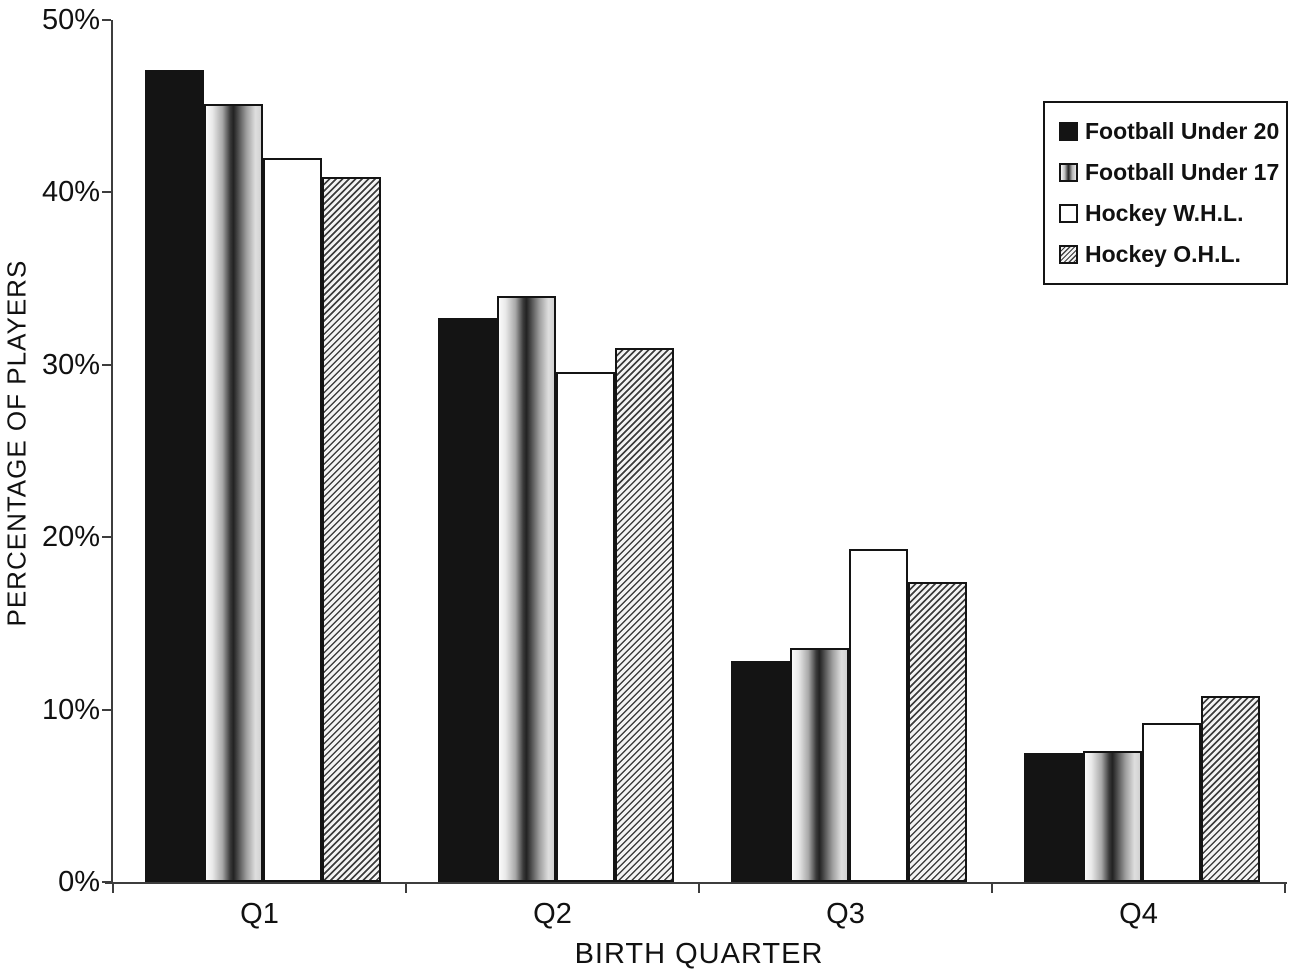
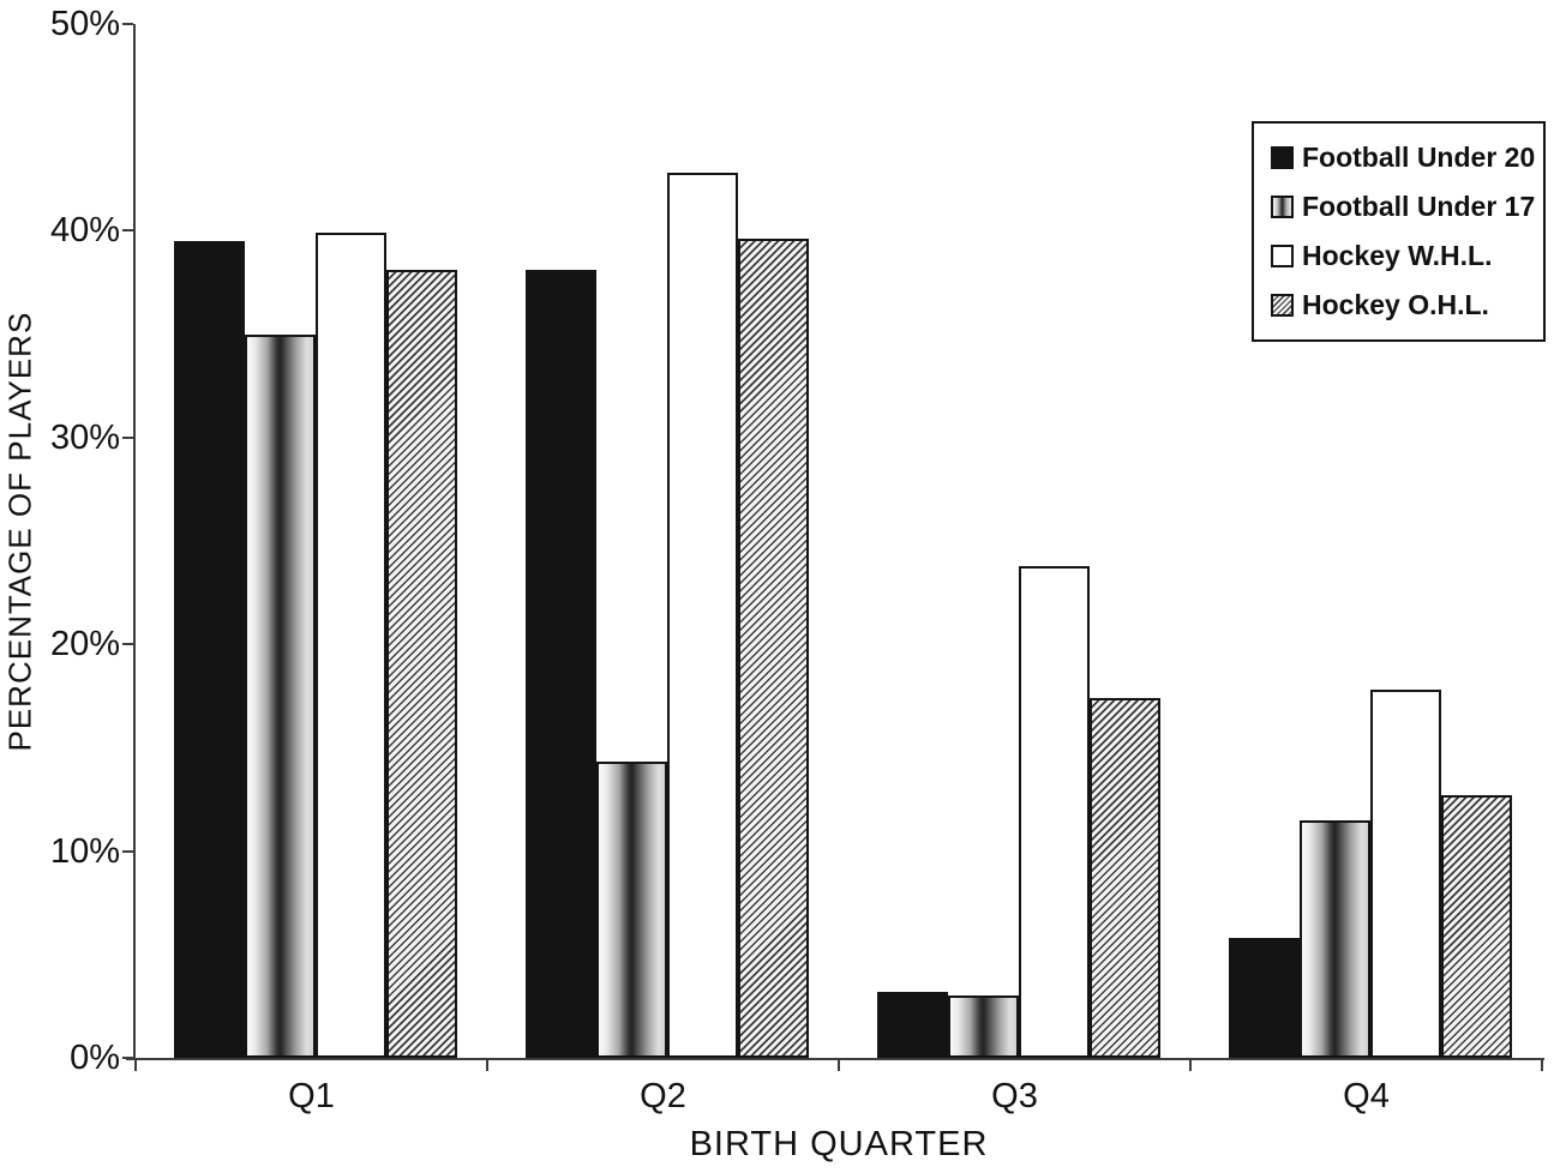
Football Under 20/Q1: 47.1% -> 39.5%
Football Under 17/Q1: 45.1% -> 35.0%
Hockey W.H.L./Q1: 42.0% -> 39.9%
Hockey O.H.L./Q1: 40.9% -> 38.1%
Football Under 20/Q2: 32.7% -> 38.1%
Football Under 17/Q2: 34.0% -> 14.3%
Hockey W.H.L./Q2: 29.6% -> 42.8%
Hockey O.H.L./Q2: 31.0% -> 39.6%
Football Under 20/Q3: 12.8% -> 3.2%
Football Under 17/Q3: 13.6% -> 3.0%
Hockey W.H.L./Q3: 19.3% -> 23.8%
Football Under 20/Q4: 7.5% -> 5.8%
Football Under 17/Q4: 7.6% -> 11.5%
Hockey W.H.L./Q4: 9.2% -> 17.8%
Hockey O.H.L./Q4: 10.8% -> 12.7%
